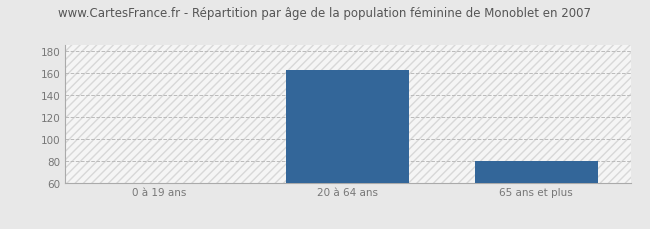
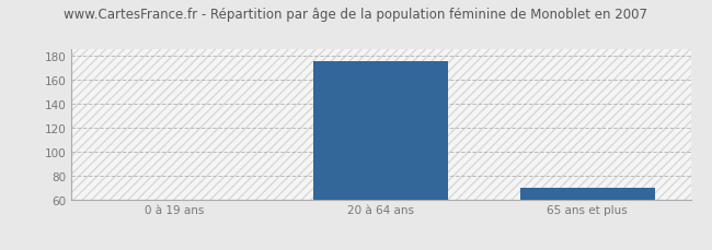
20 à 64 ans: 162 -> 175
65 ans et plus: 80 -> 70
